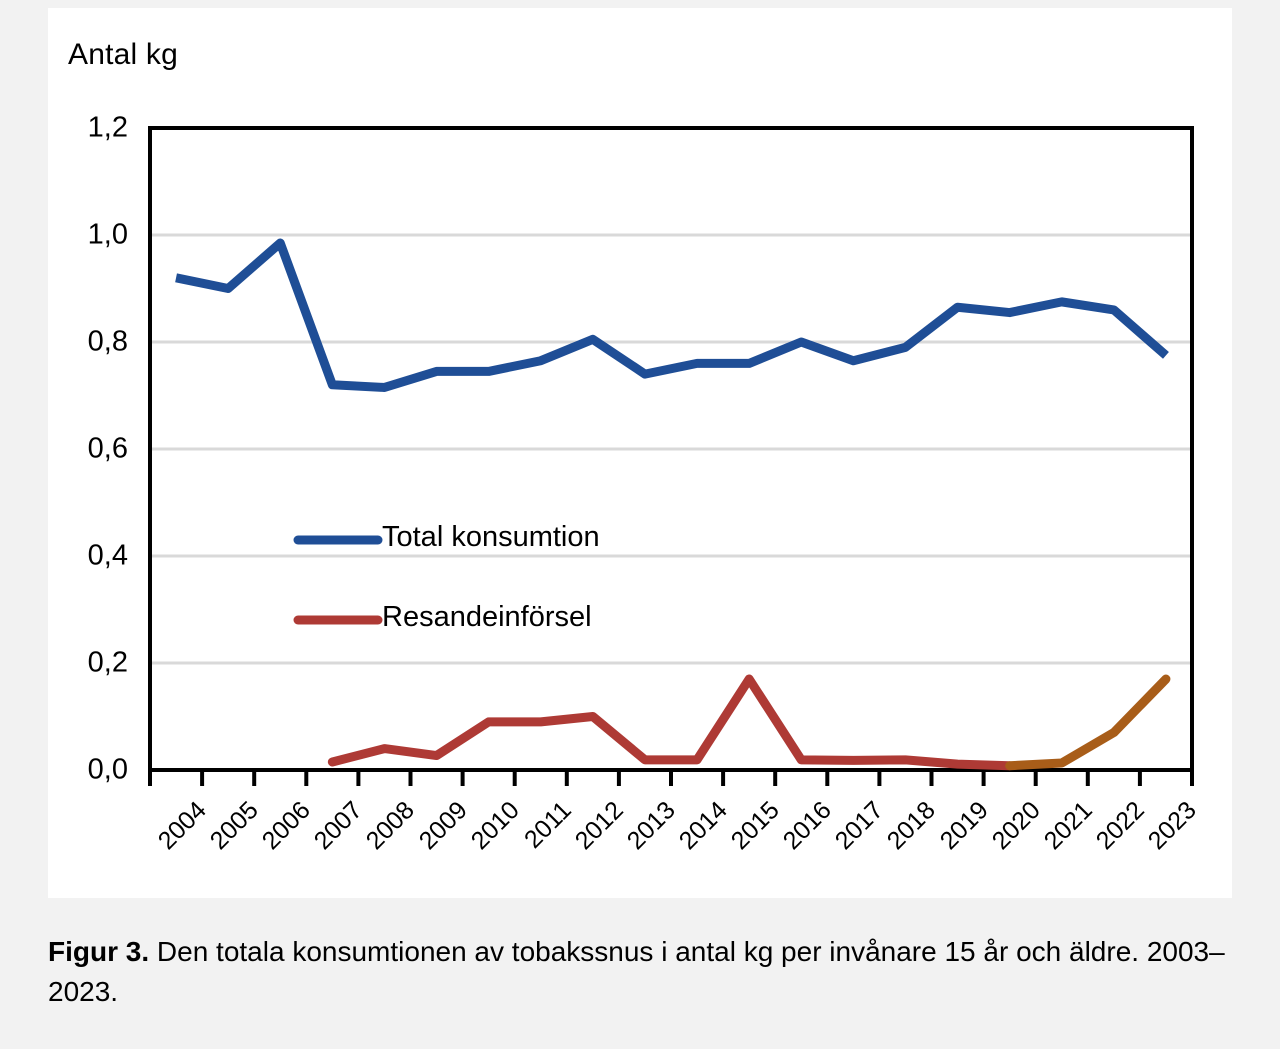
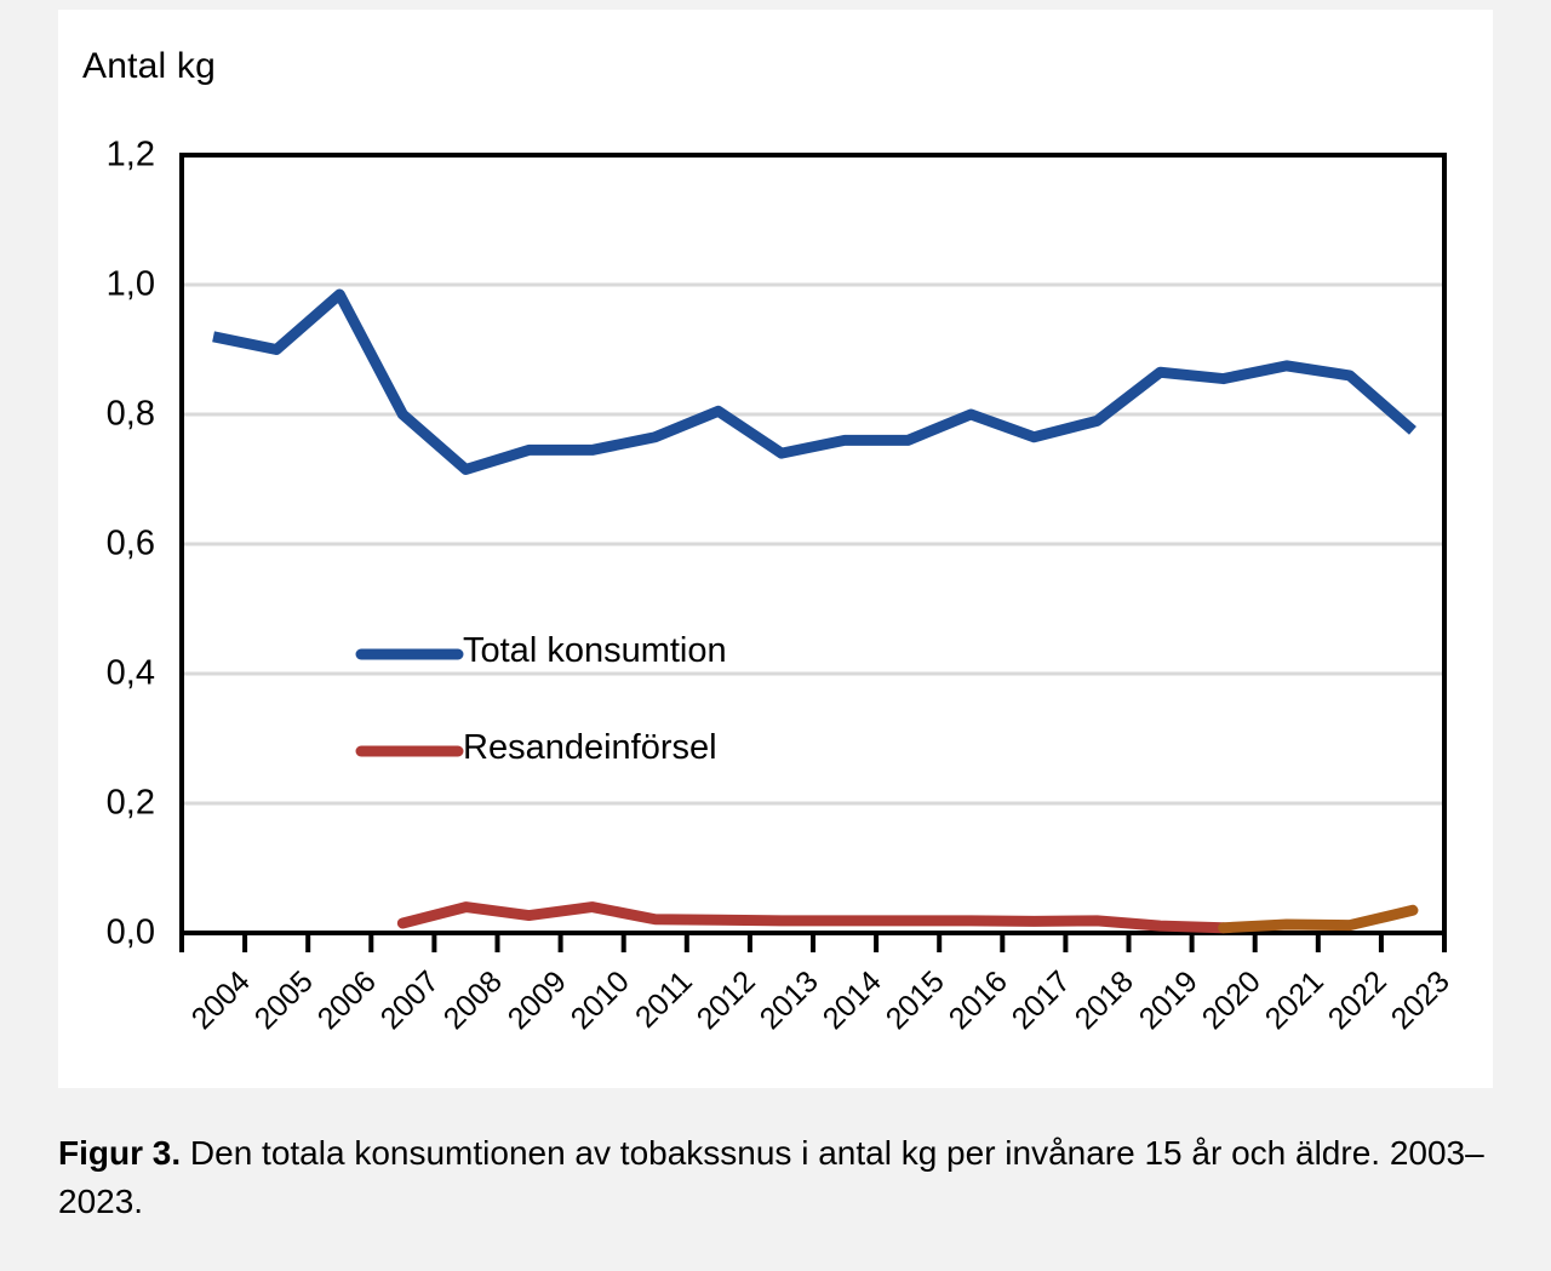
Total konsumtion/2007: 0,72 -> 0,80
Resandeinförsel/2010: 0,09 -> 0,04
Resandeinförsel/2011: 0,09 -> 0,02
Resandeinförsel/2012: 0,10 -> 0,02
Resandeinförsel/2015: 0,17 -> 0,02
Resandeinförsel/2022: 0,07 -> 0,01
Resandeinförsel/2023: 0,17 -> 0,04
